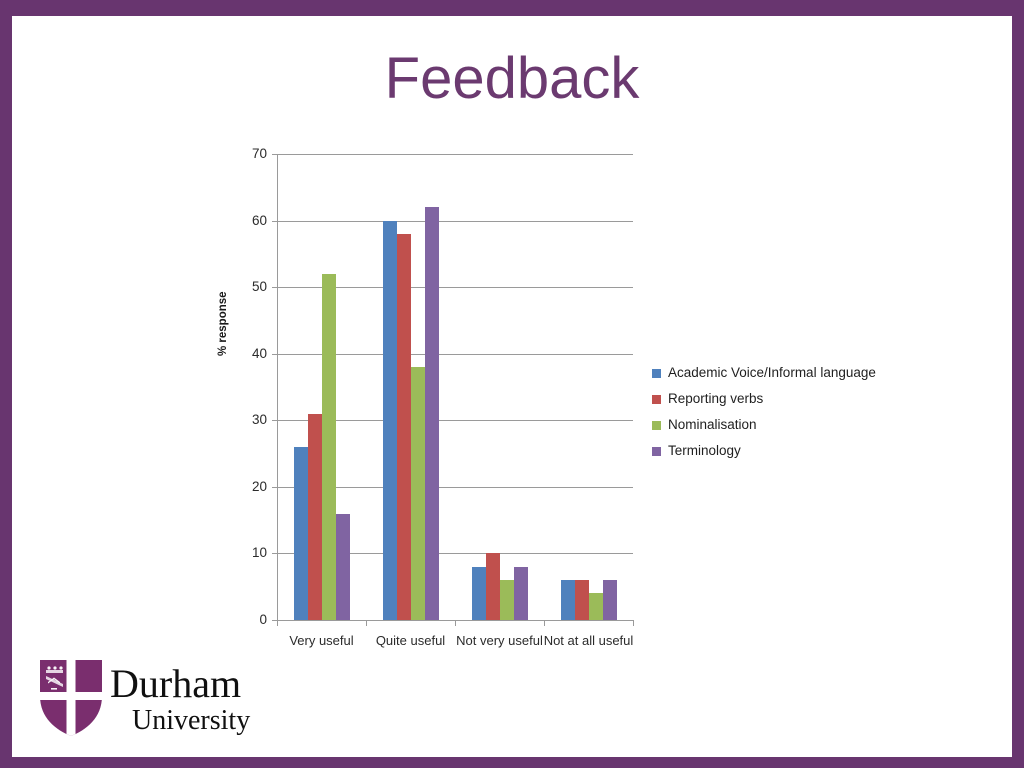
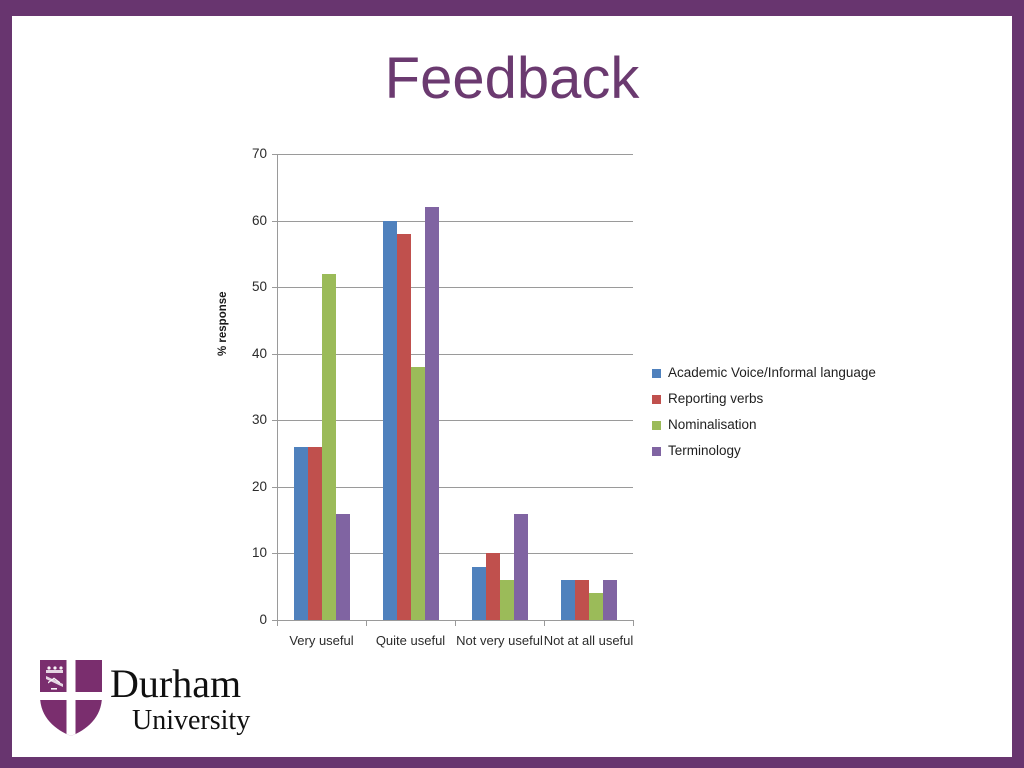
Reporting verbs/Very useful: 31 -> 26
Terminology/Not very useful: 8 -> 16
